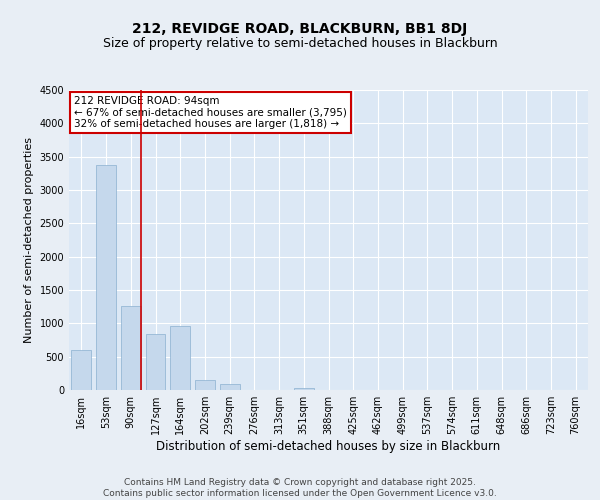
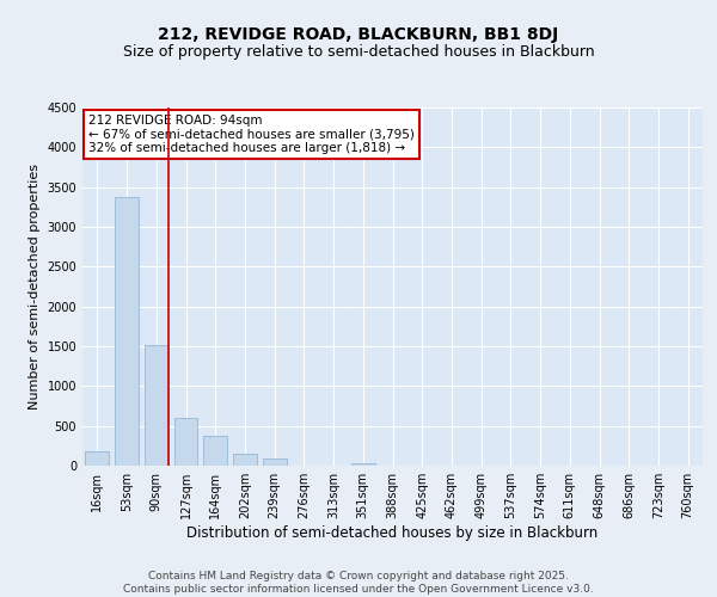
16sqm: 600 -> 180
90sqm: 1260 -> 1510
127sqm: 840 -> 600
164sqm: 960 -> 380
